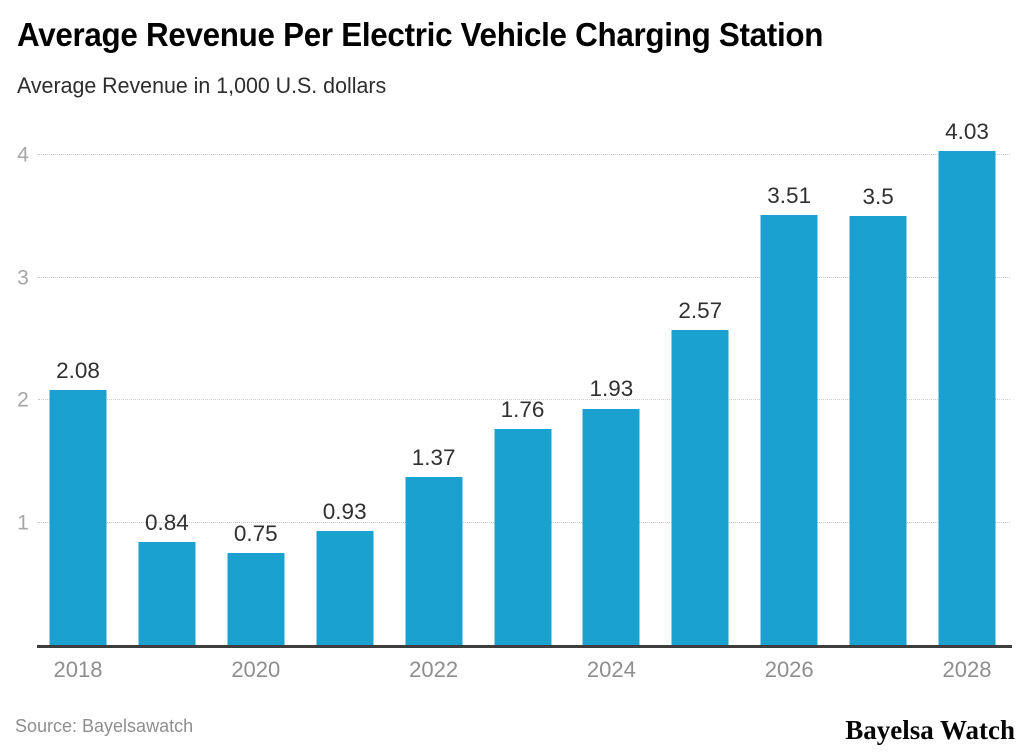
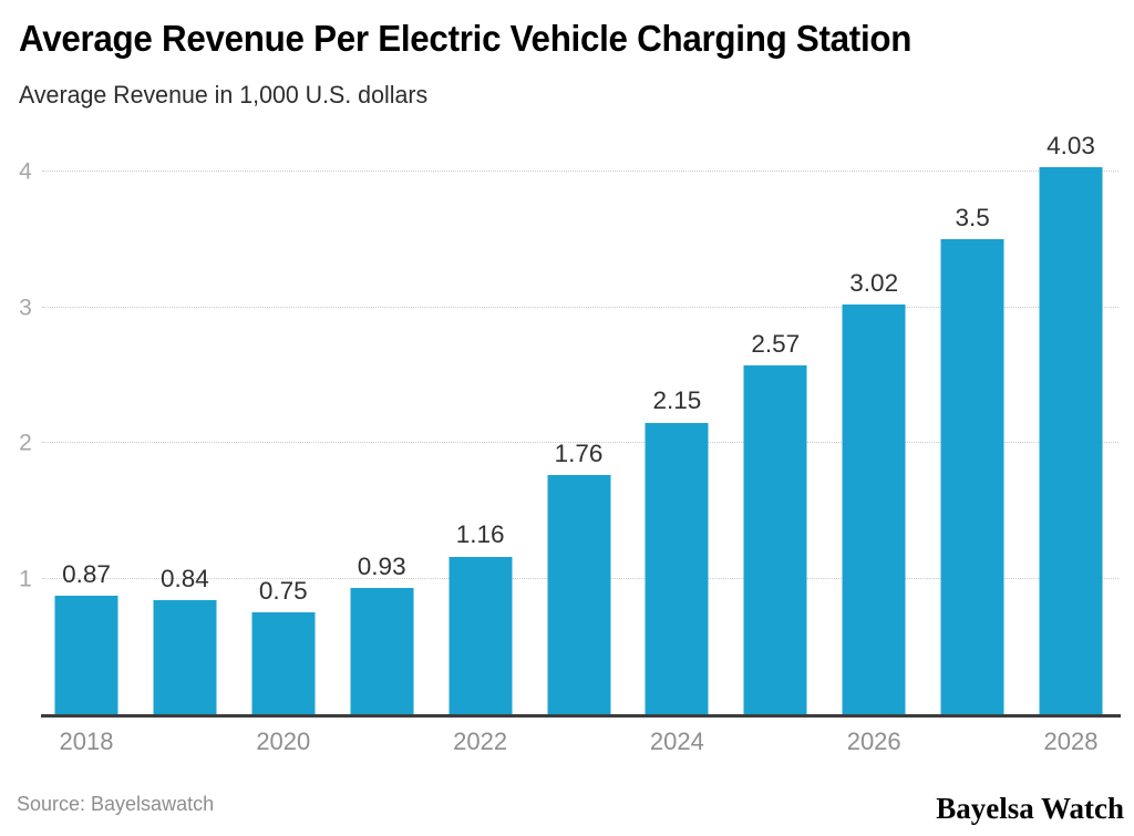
2018: 2.08 -> 0.87
2022: 1.37 -> 1.16
2024: 1.93 -> 2.15
2026: 3.51 -> 3.02
